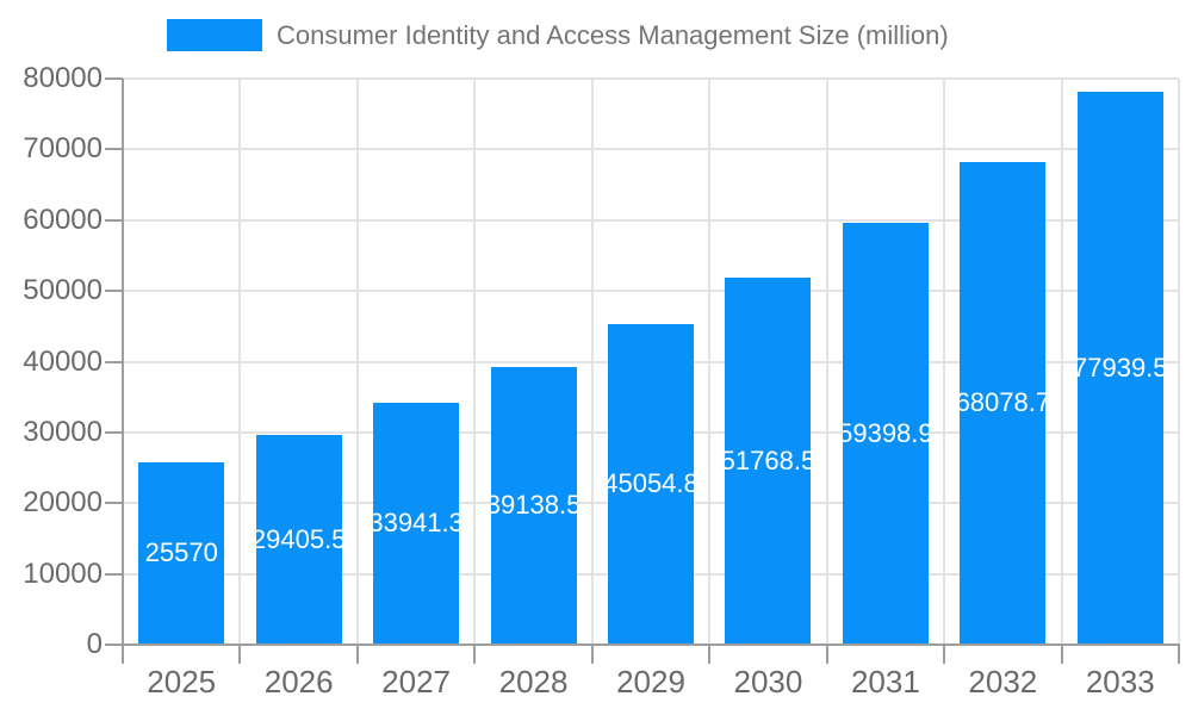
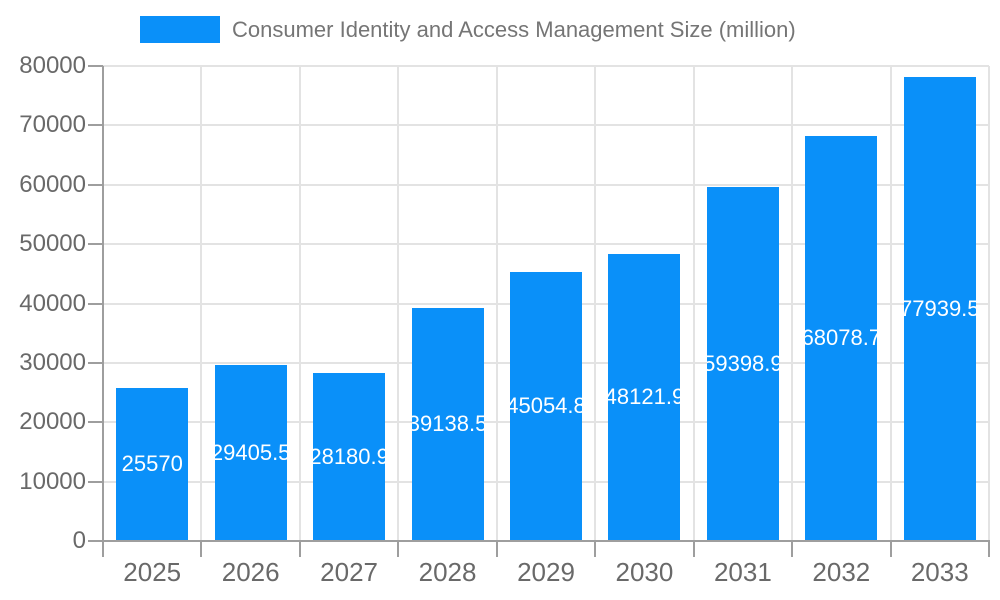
2027: 33941.3 -> 28180.9
2030: 51768.5 -> 48121.9
